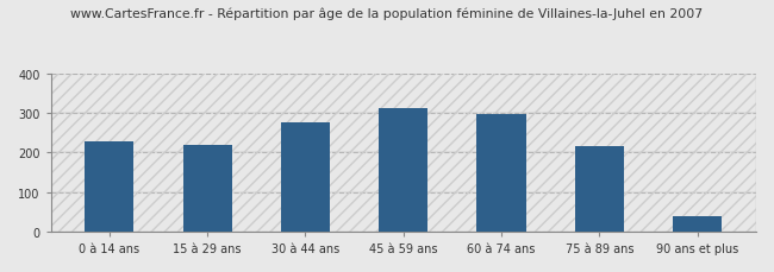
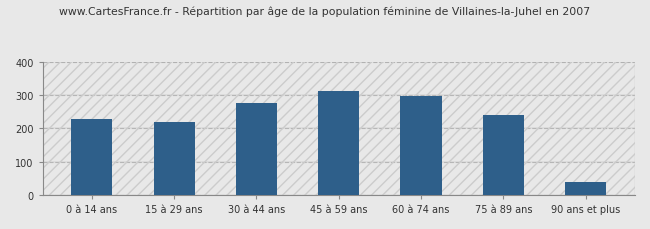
75 à 89 ans: 215 -> 240
